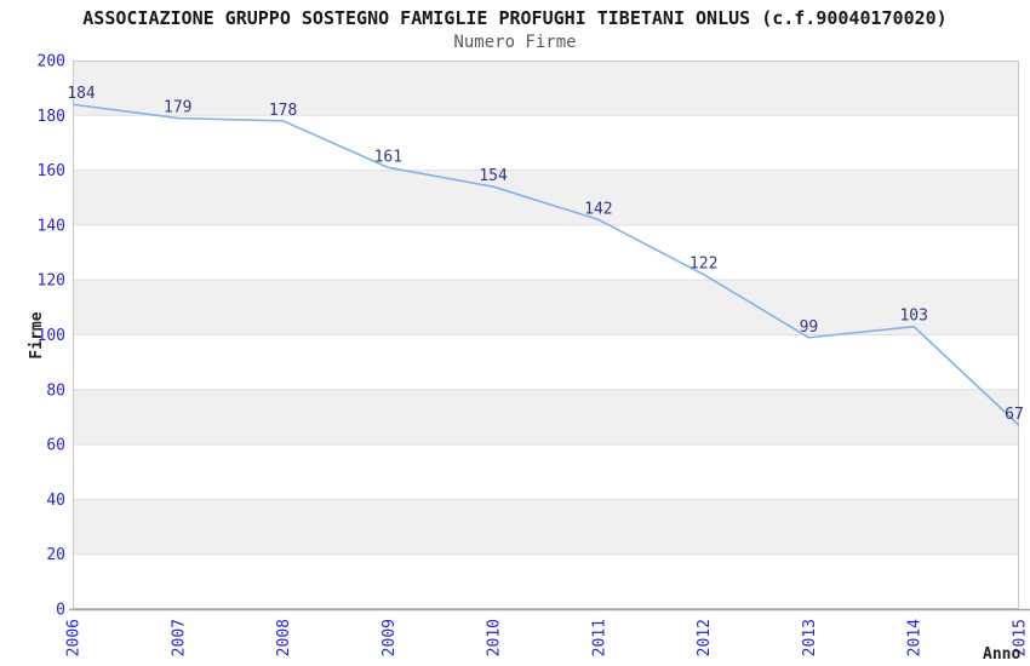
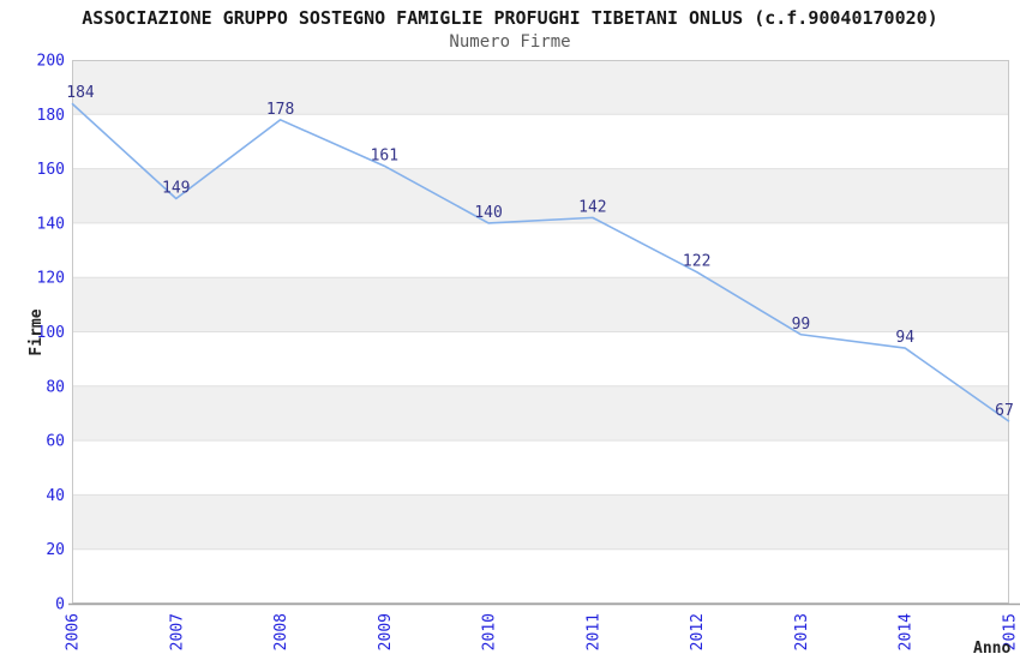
2007: 179 -> 149
2010: 154 -> 140
2014: 103 -> 94
